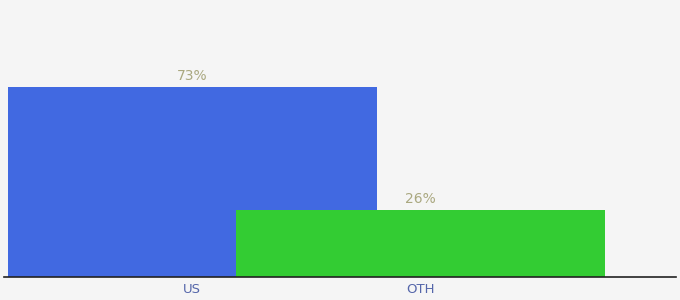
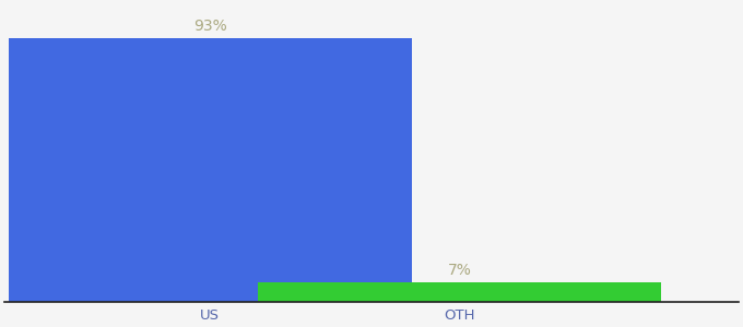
US: 73% -> 93%
OTH: 26% -> 7%
